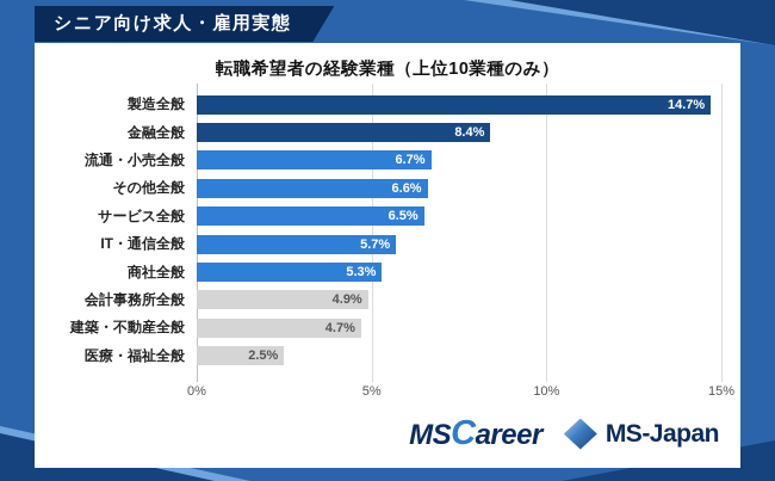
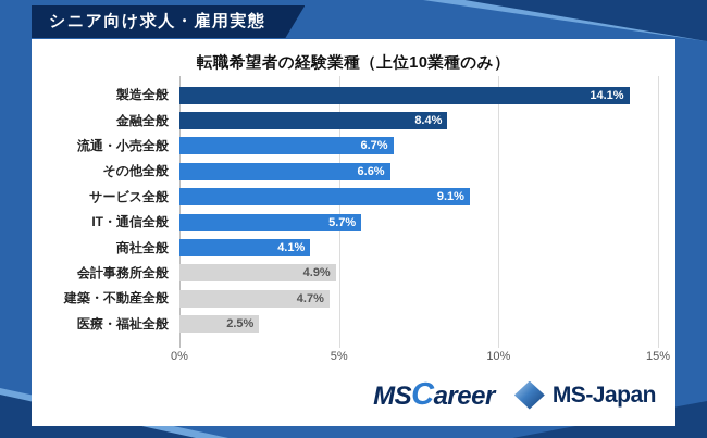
製造全般: 14.7% -> 14.1%
サービス全般: 6.5% -> 9.1%
商社全般: 5.3% -> 4.1%
